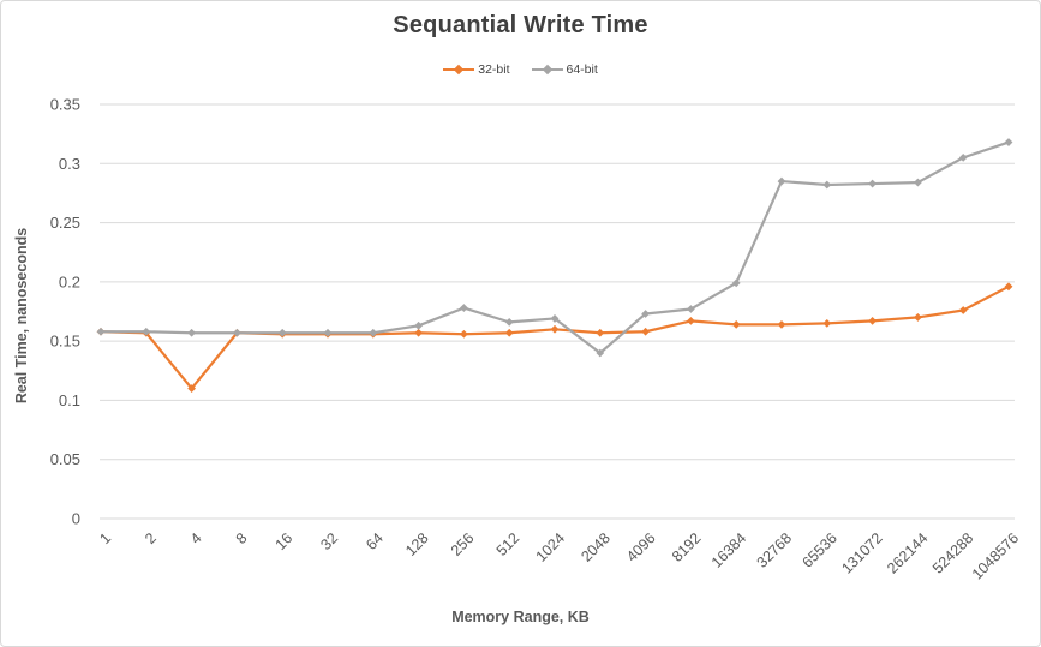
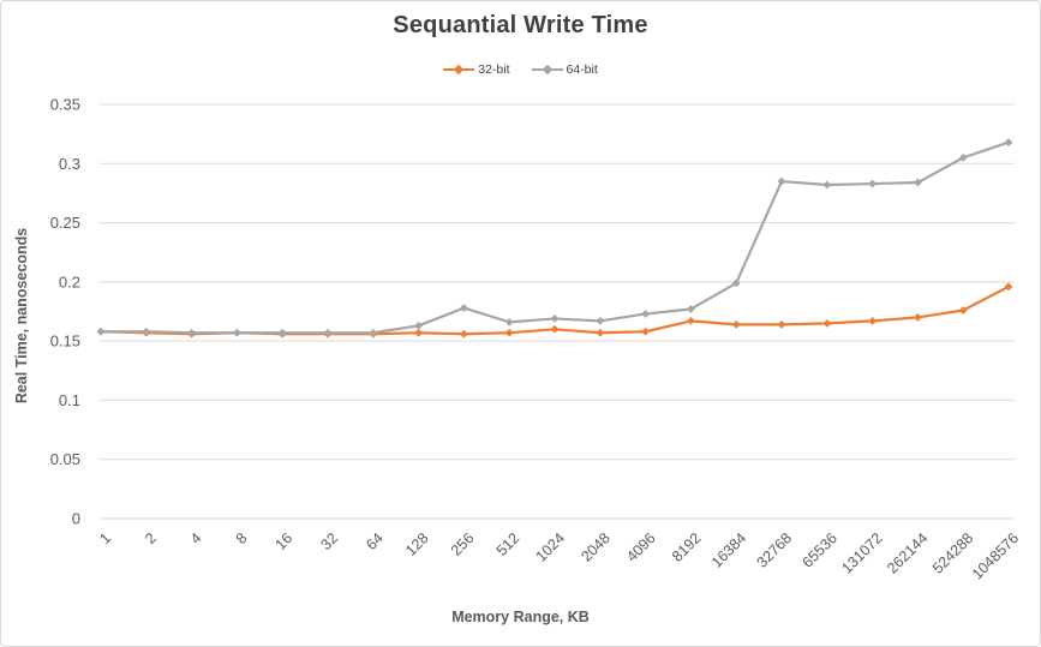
32-bit/4: 0.11 -> 0.16
64-bit/2048: 0.14 -> 0.17
